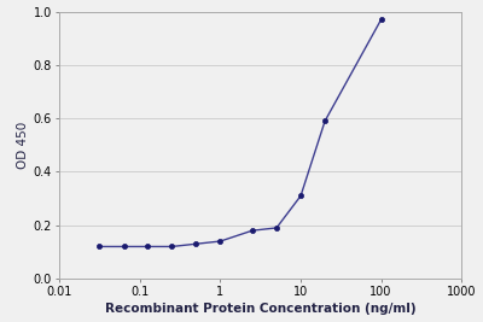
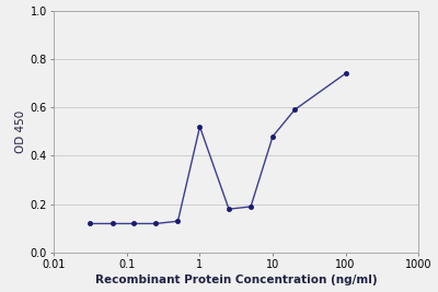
1: 0.14 -> 0.52
10: 0.31 -> 0.48
100: 0.97 -> 0.74
